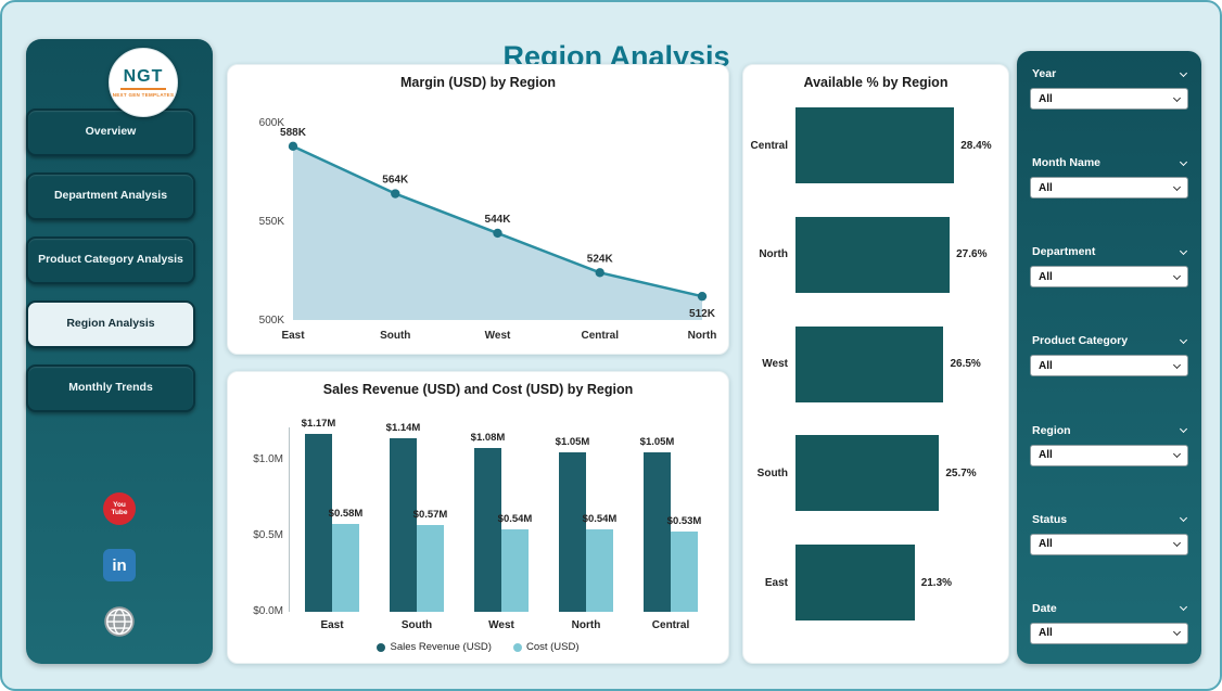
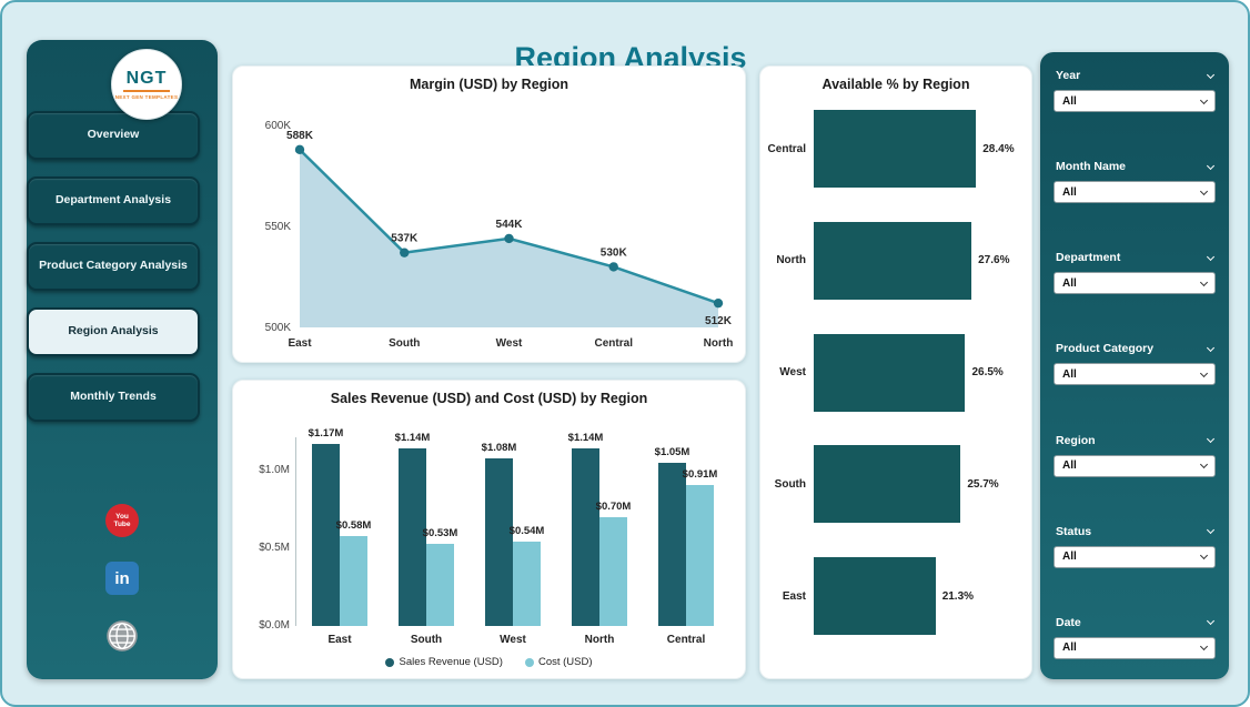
Margin (USD) by Region/South: 564K -> 537K
Margin (USD) by Region/Central: 524K -> 530K
Sales Revenue (USD) and Cost (USD) by Region/Cost (USD)/South: $0.57M -> $0.53M
Sales Revenue (USD) and Cost (USD) by Region/Sales Revenue (USD)/North: $1.05M -> $1.14M
Sales Revenue (USD) and Cost (USD) by Region/Cost (USD)/North: $0.54M -> $0.70M
Sales Revenue (USD) and Cost (USD) by Region/Cost (USD)/Central: $0.53M -> $0.91M
